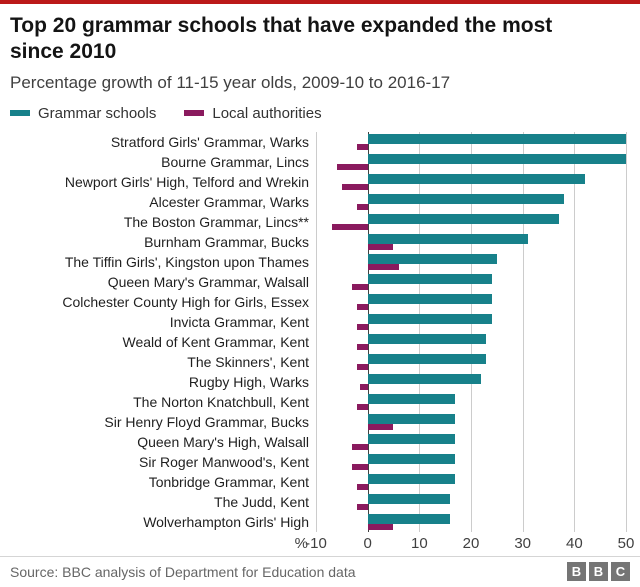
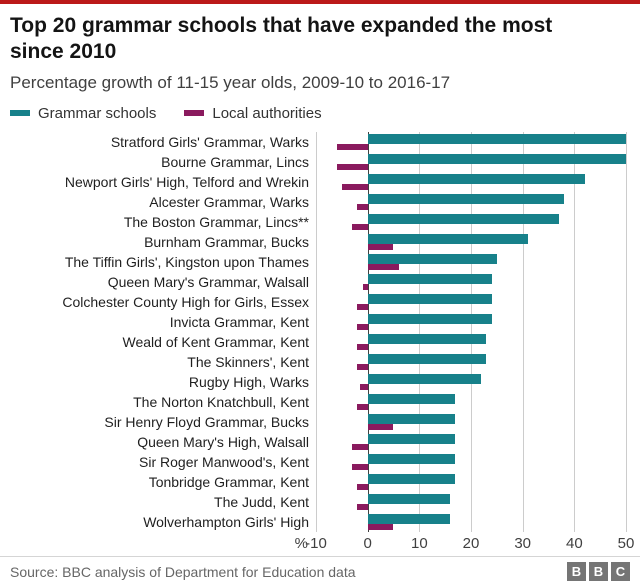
Local authorities/Stratford Girls' Grammar, Warks: -2 -> -6
Local authorities/The Boston Grammar, Lincs**: -7 -> -3
Local authorities/Queen Mary's Grammar, Walsall: -3 -> -1
